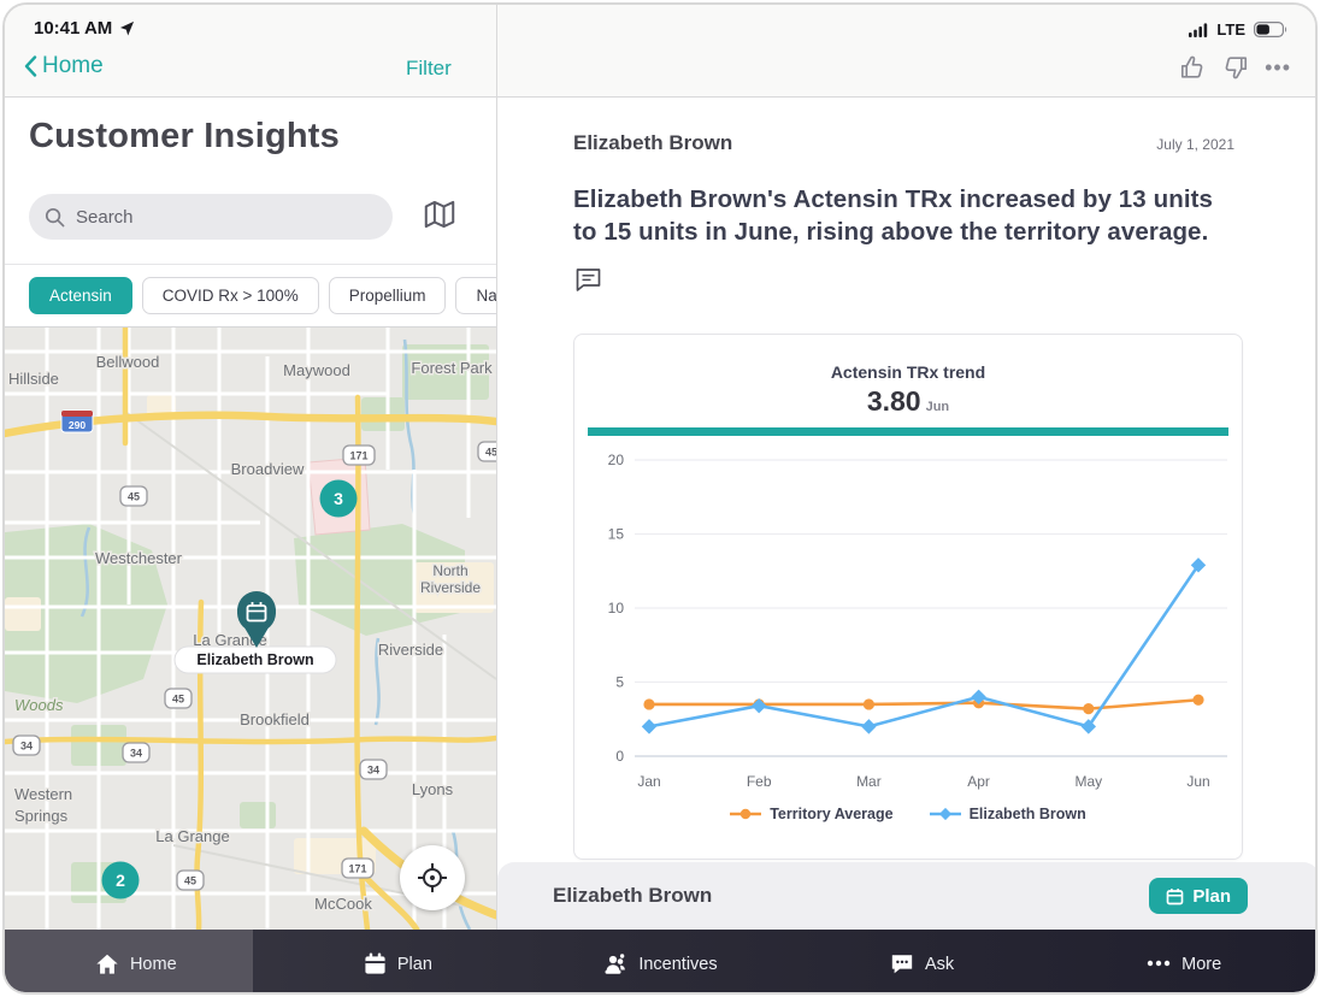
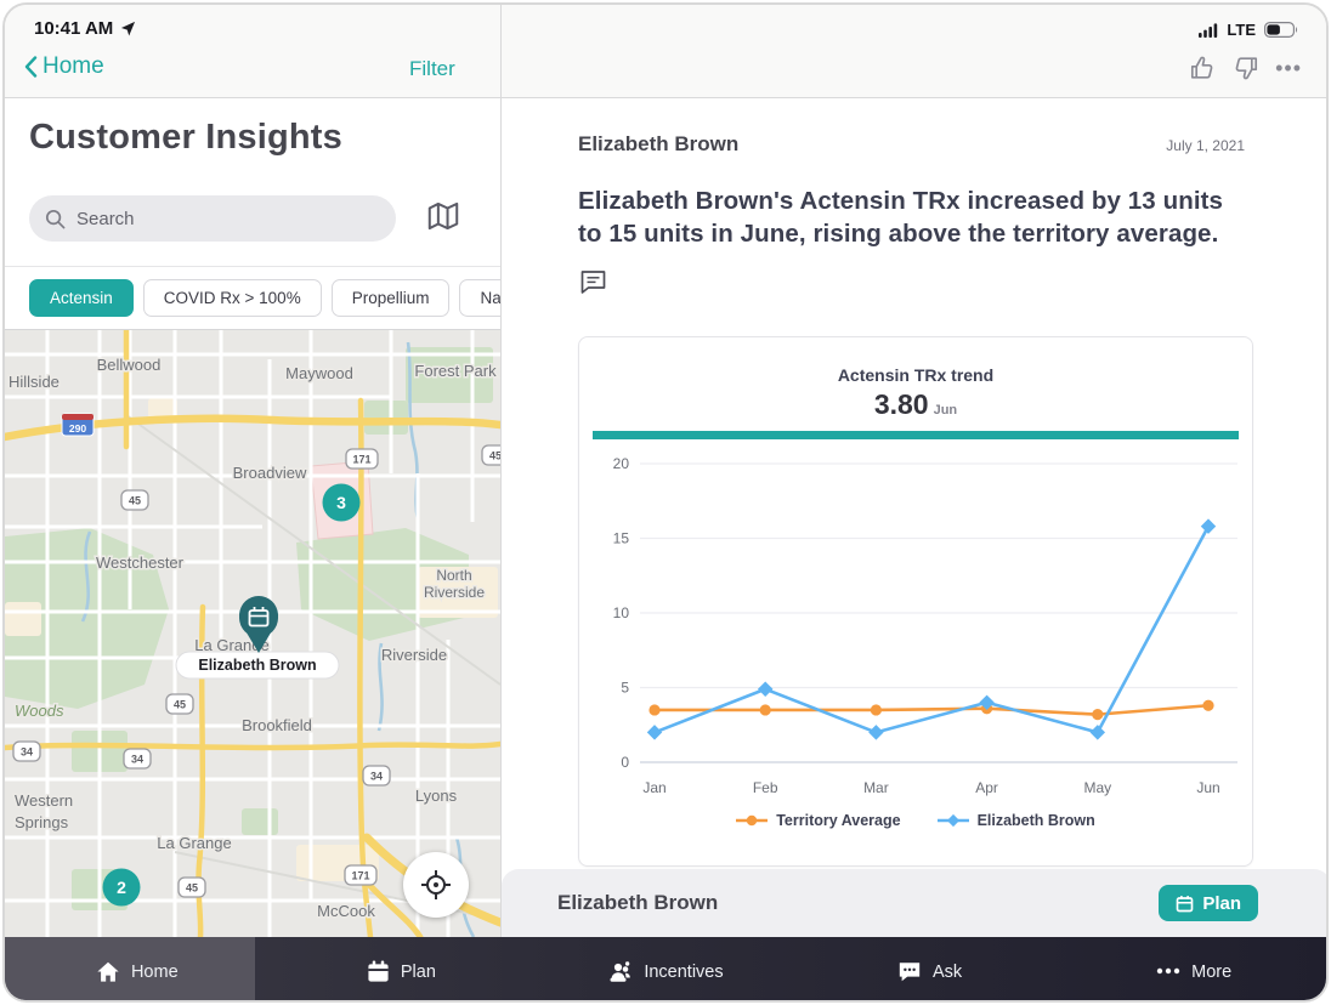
Elizabeth Brown/Feb: 3.4 -> 4.9
Elizabeth Brown/Jun: 12.9 -> 15.8
